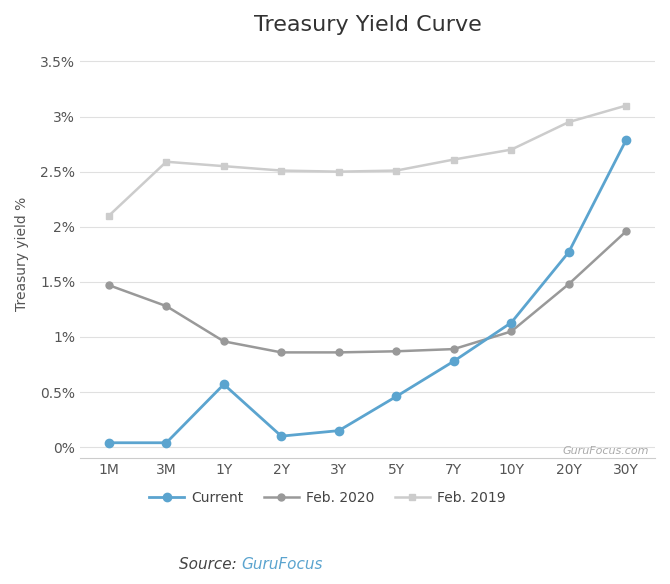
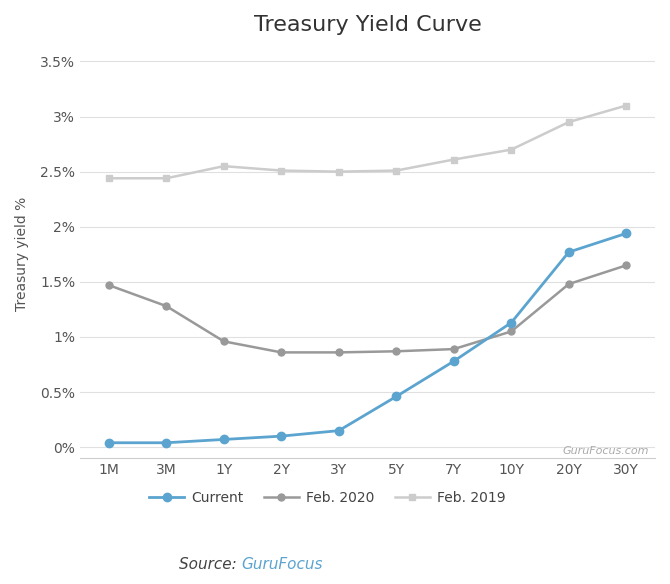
Feb. 2019/1M: 2.10% -> 2.44%
Feb. 2019/3M: 2.59% -> 2.44%
Current/1Y: 0.57% -> 0.07%
Current/30Y: 2.79% -> 1.94%
Feb. 2020/30Y: 1.96% -> 1.65%
